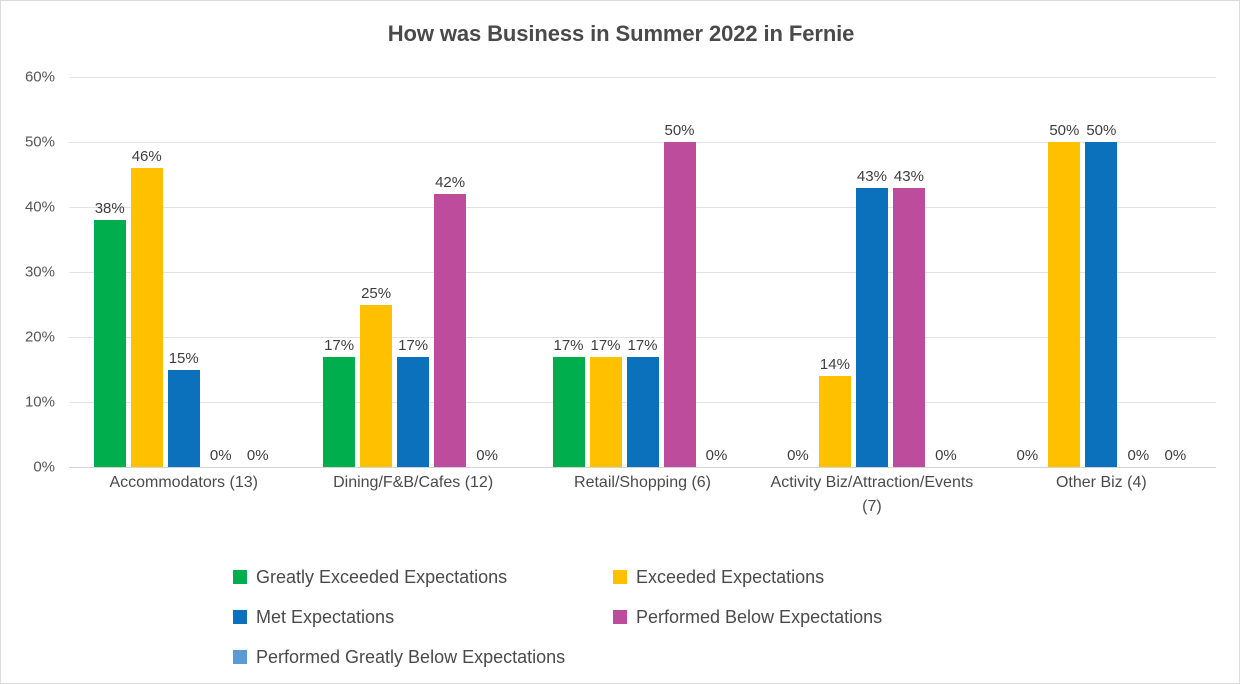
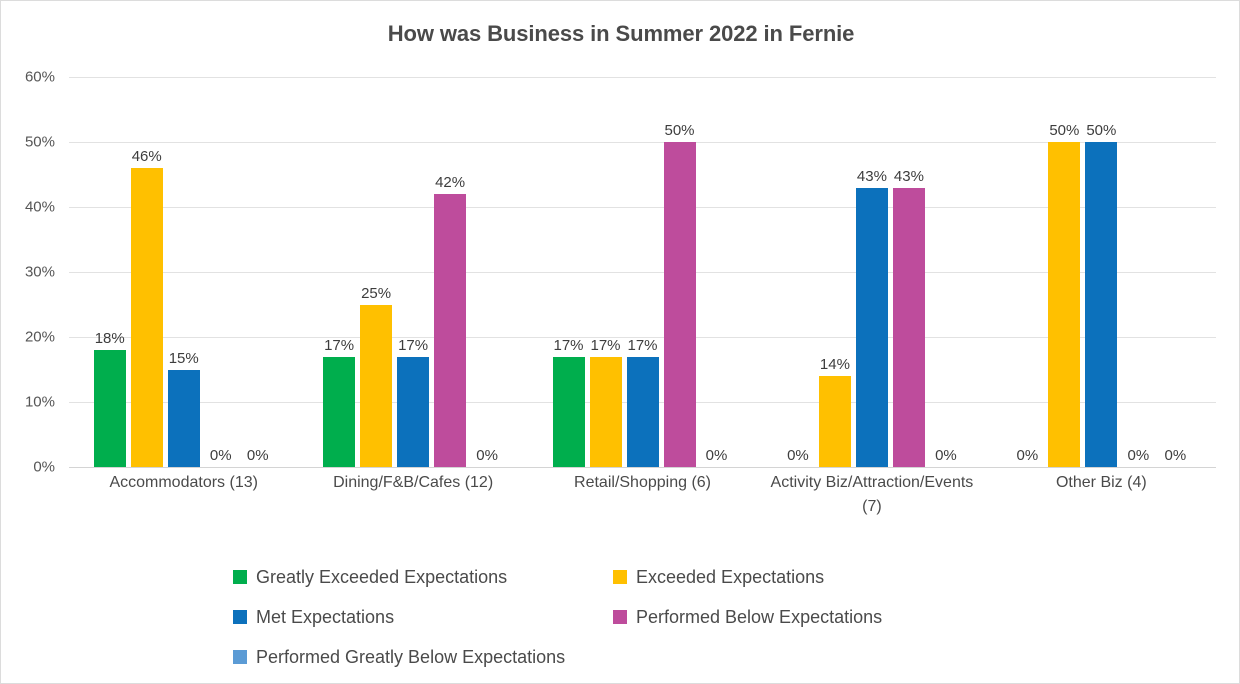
Greatly Exceeded Expectations/Accommodators (13): 38% -> 18%
